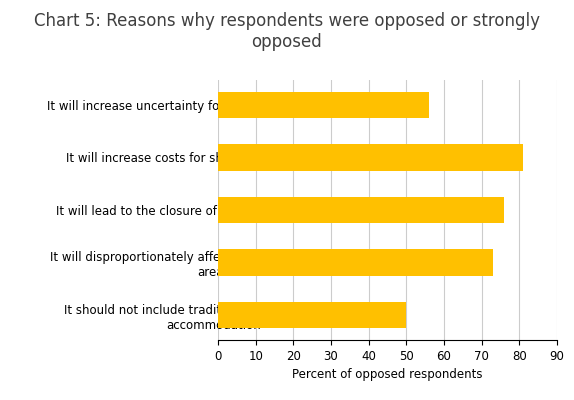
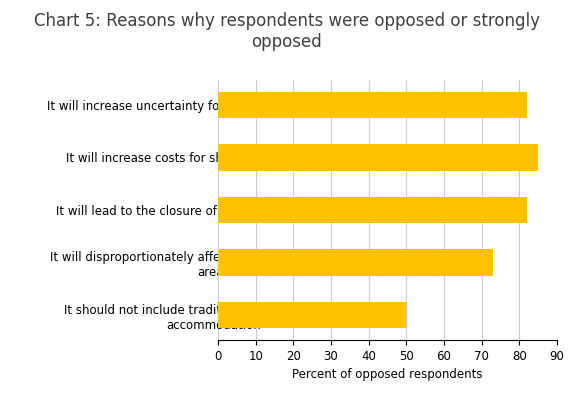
It will increase uncertainty for short-term let businesses: 56 -> 82
It will increase costs for short-term let businesses: 81 -> 85
It will lead to the closure of short-term let businesses: 76 -> 82
